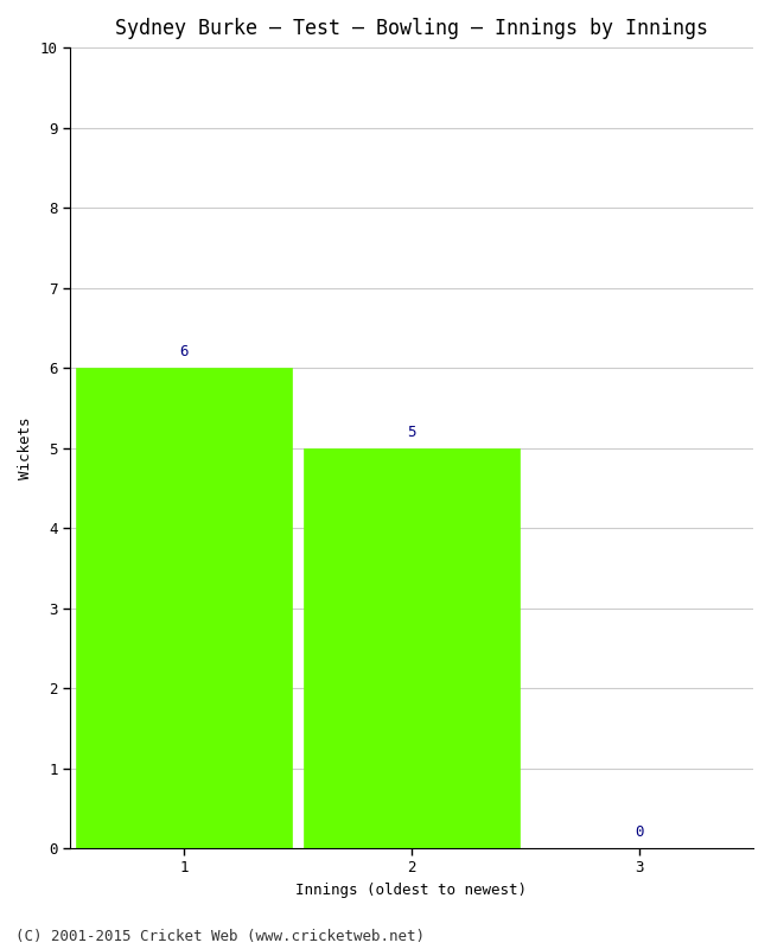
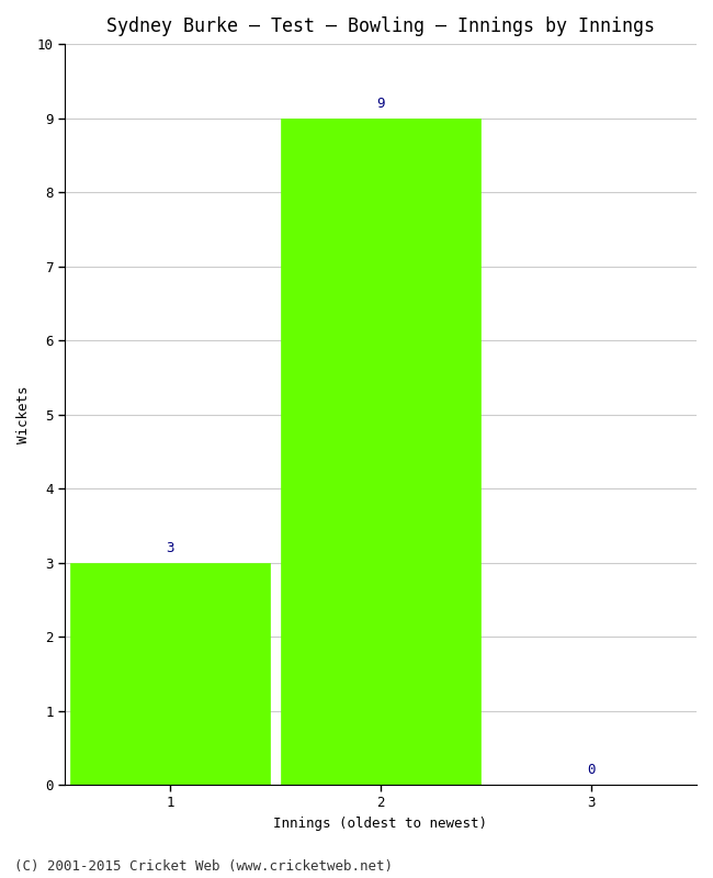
1: 6 -> 3
2: 5 -> 9
